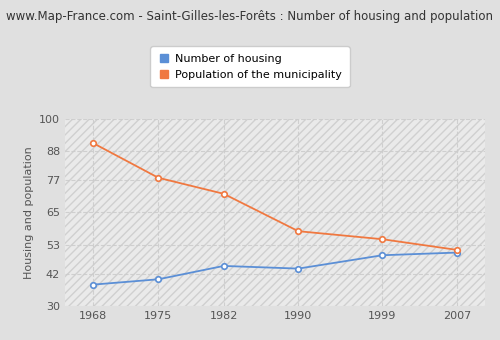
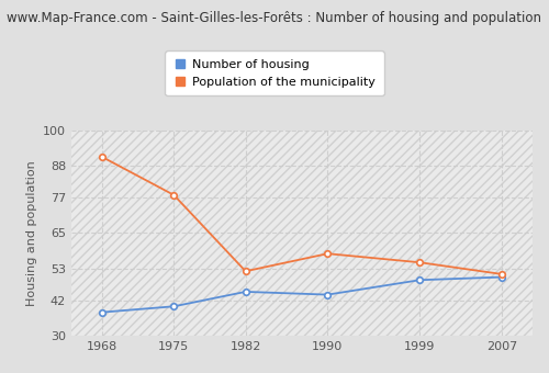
Population of the municipality/1982: 72 -> 52
